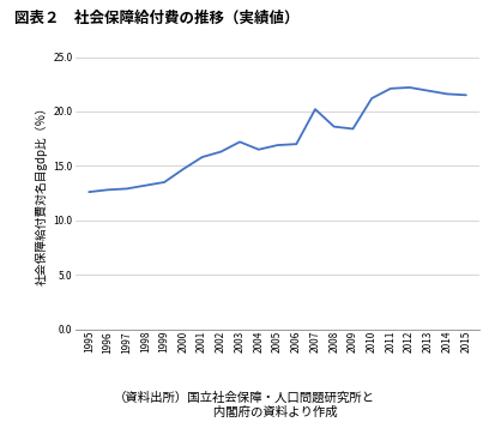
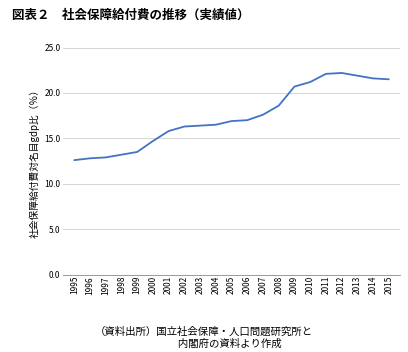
2003: 17.2 -> 16.4
2007: 20.2 -> 17.6
2009: 18.4 -> 20.7
